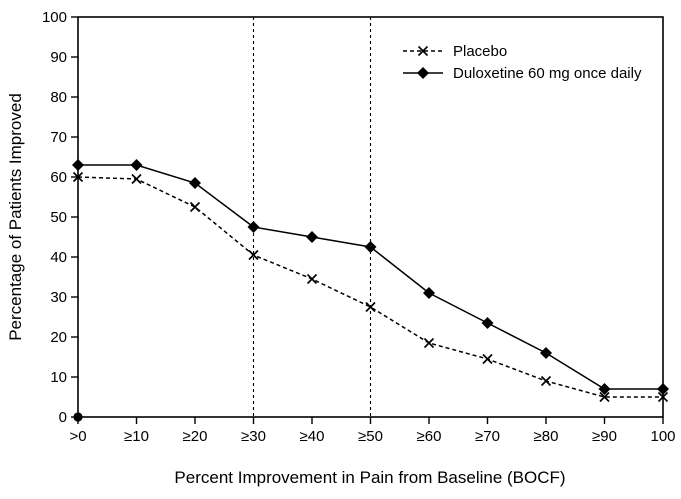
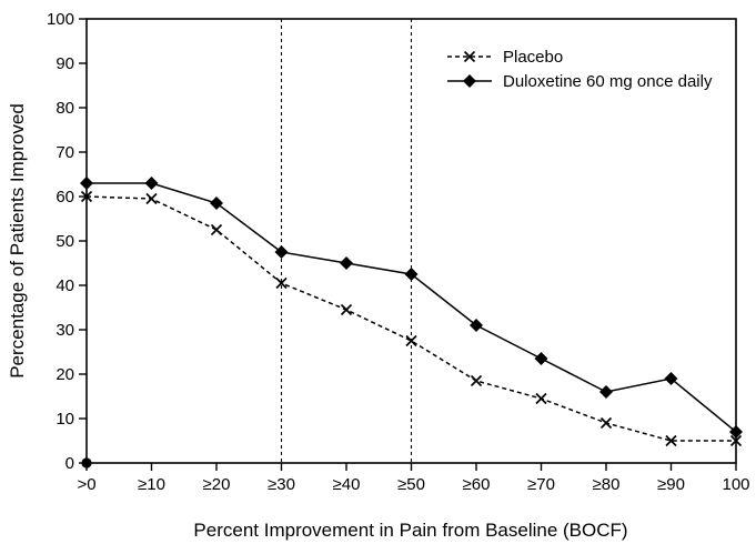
Duloxetine 60 mg once daily/≥90: 7 -> 19
